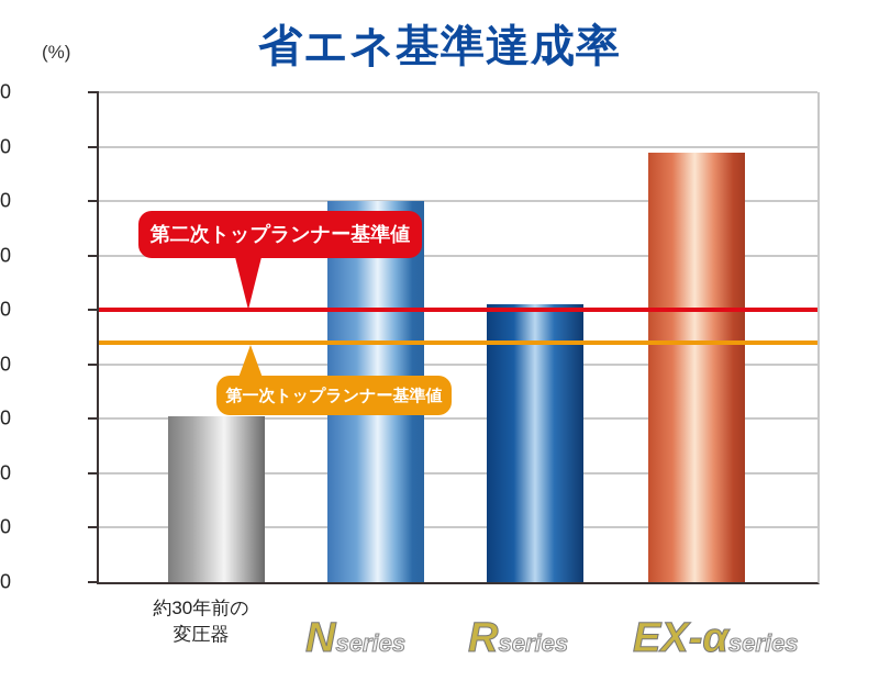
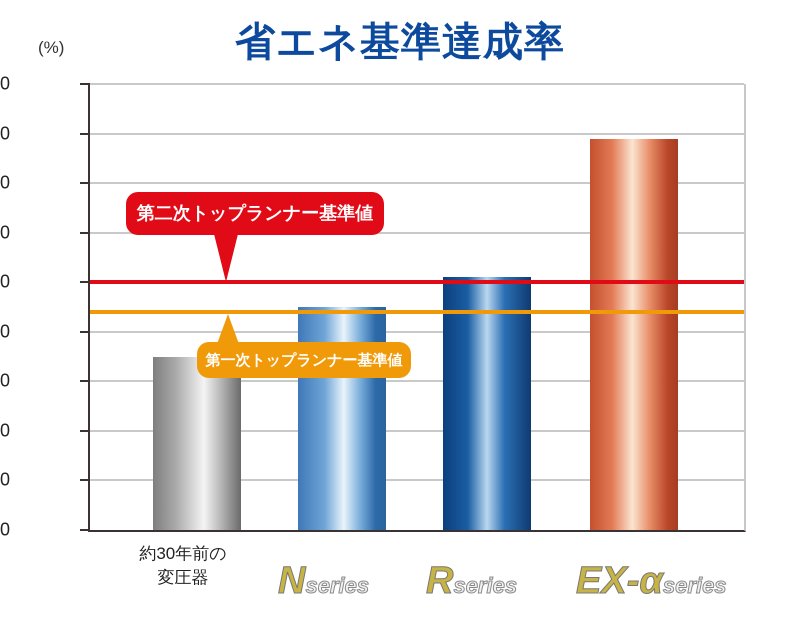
約30年前の変圧器: 61 -> 70
N series: 140 -> 90
